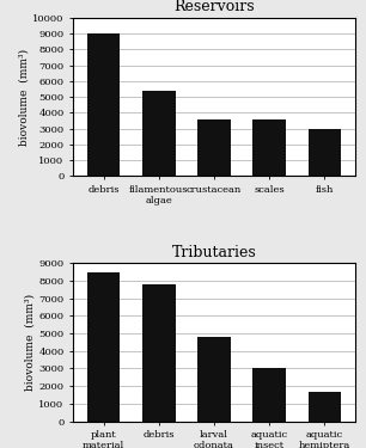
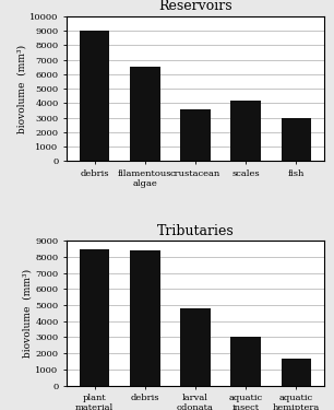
Reservoirs/filamentous algae: 5400 -> 6500
Reservoirs/scales: 3600 -> 4200
Tributaries/debris: 7800 -> 8400
